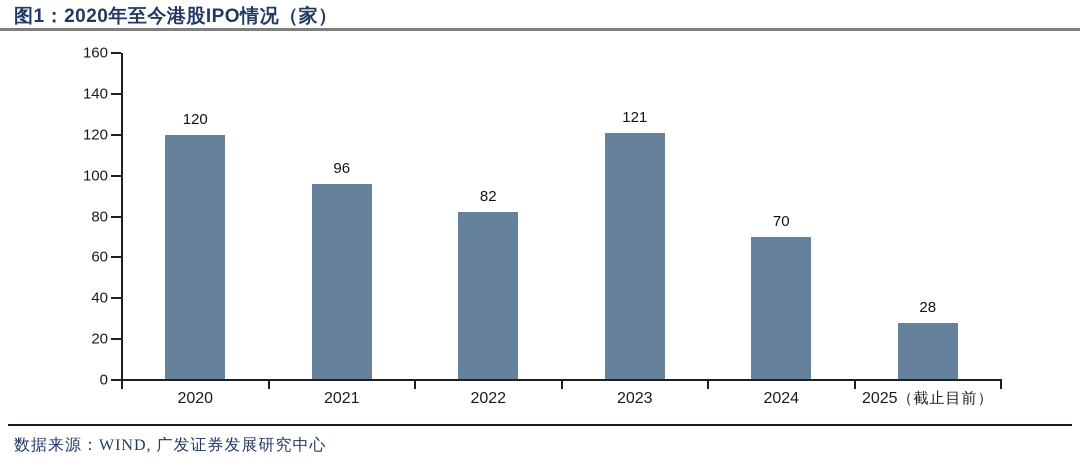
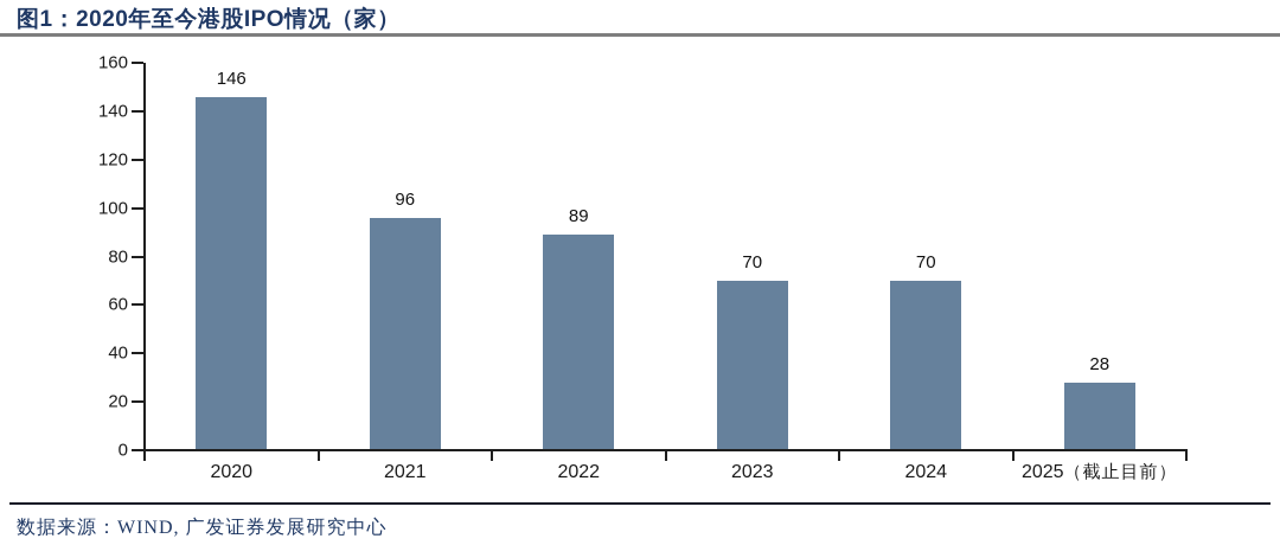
2020: 120 -> 146
2022: 82 -> 89
2023: 121 -> 70
